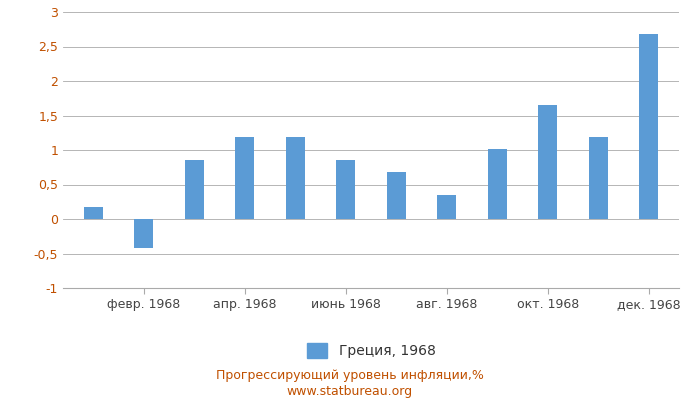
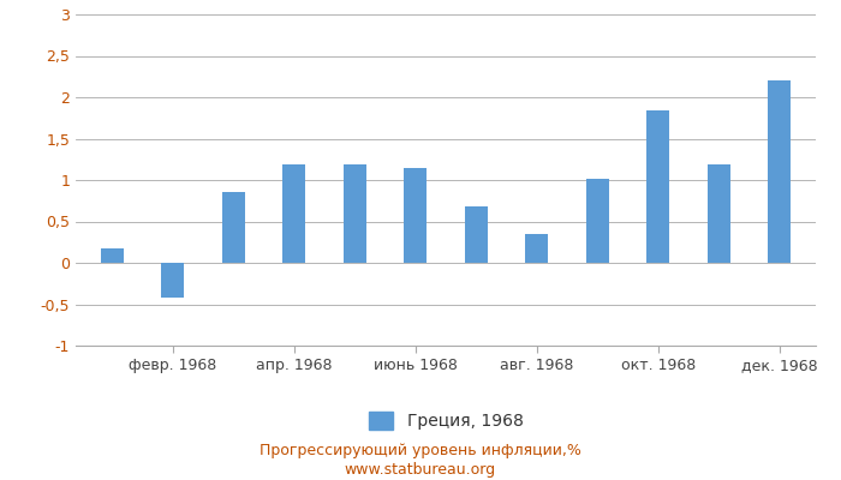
июнь 1968: 0,85 -> 1,14
окт. 1968: 1,65 -> 1,84
дек. 1968: 2,68 -> 2,20
